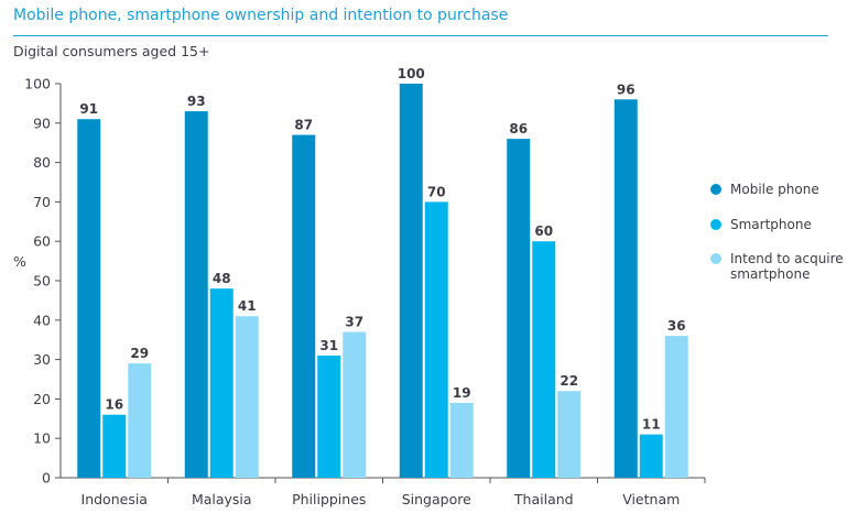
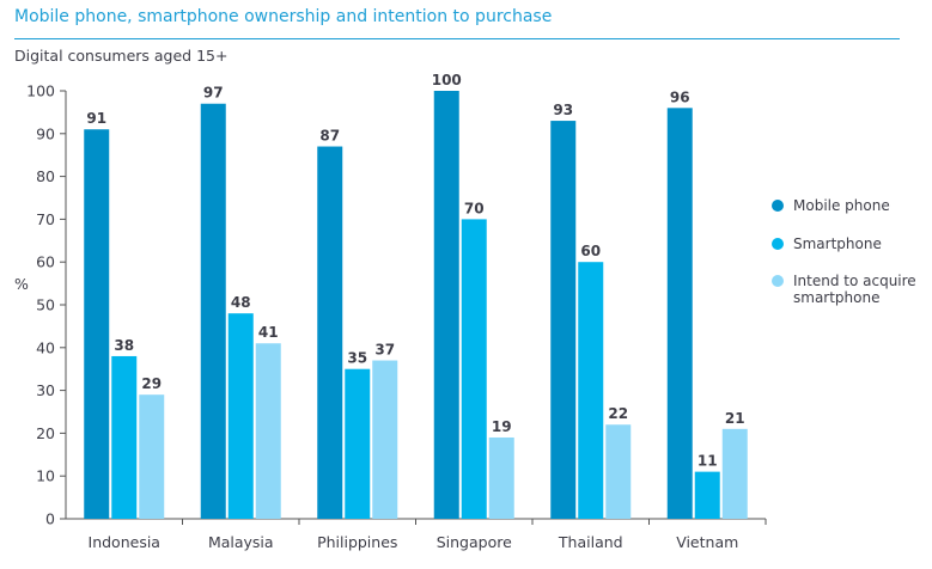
Smartphone/Indonesia: 16 -> 38
Mobile phone/Malaysia: 93 -> 97
Smartphone/Philippines: 31 -> 35
Mobile phone/Thailand: 86 -> 93
Intend to acquire smartphone/Vietnam: 36 -> 21
